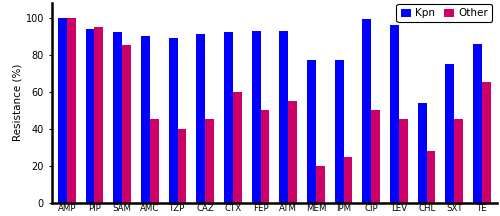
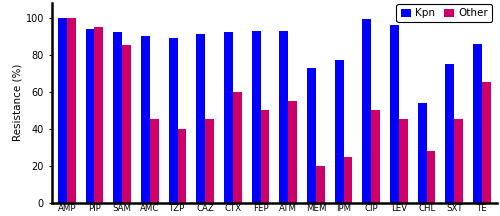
Kpn/MEM: 77 -> 73
